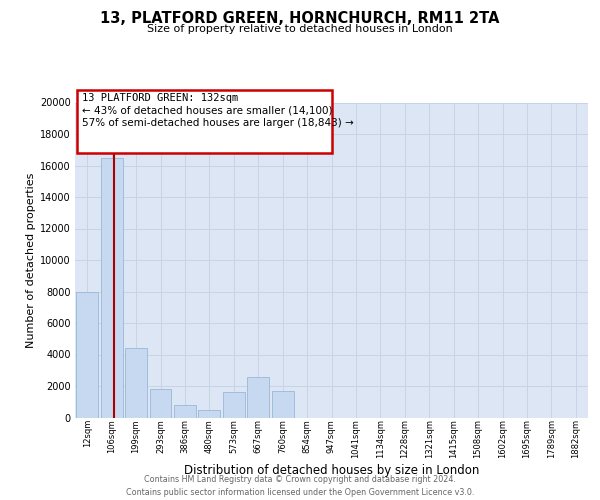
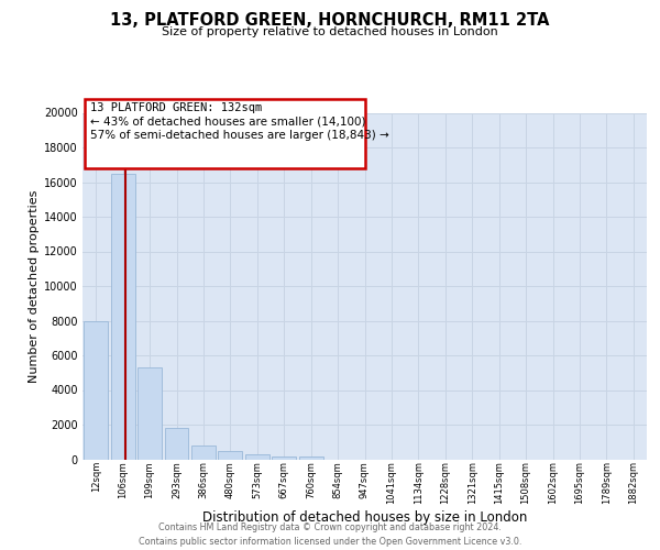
199sqm: 4400 -> 5300
573sqm: 1600 -> 300
667sqm: 2600 -> 200
760sqm: 1700 -> 200
